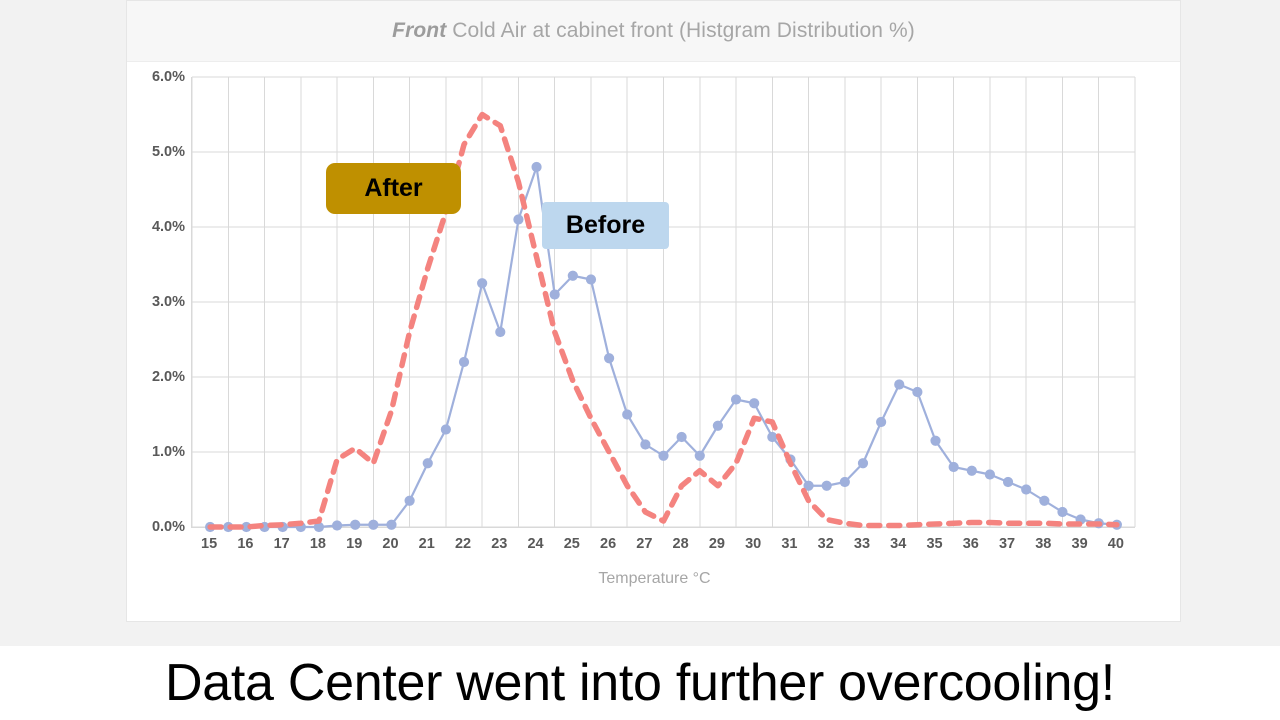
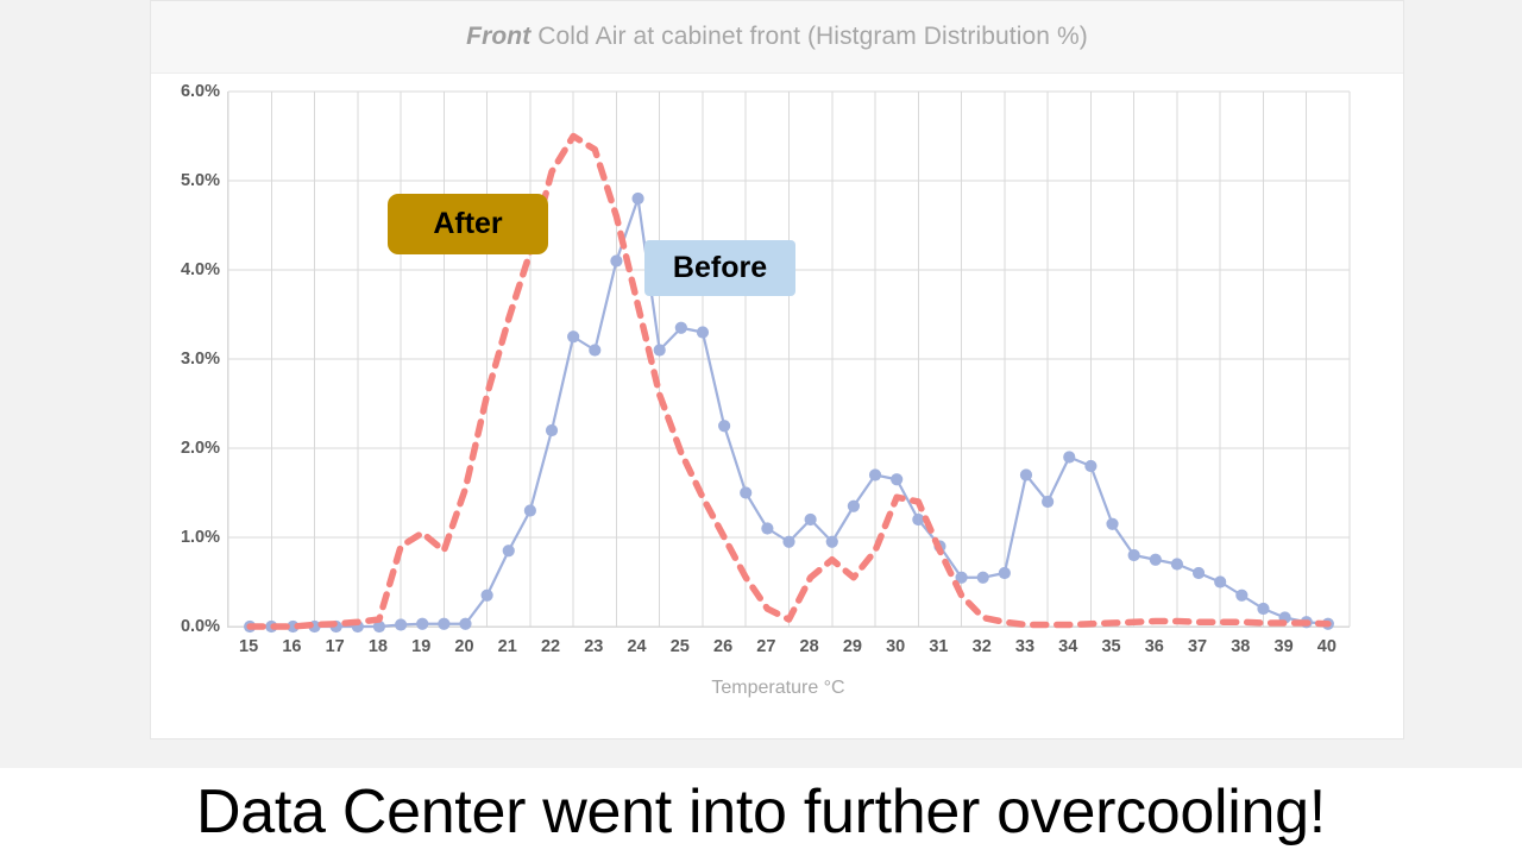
Before/23: 2.6% -> 3.1%
Before/33: 0.8% -> 1.7%
